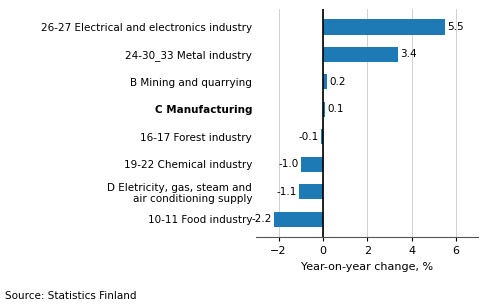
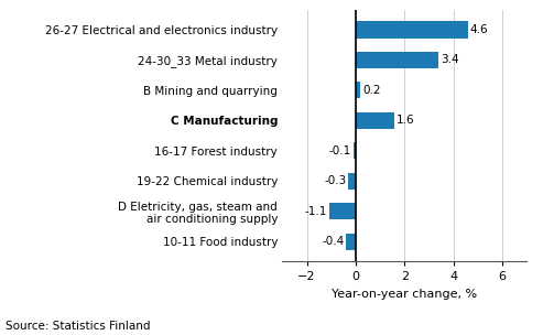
26-27 Electrical and electronics industry: 5.5 -> 4.6
C Manufacturing: 0.1 -> 1.6
19-22 Chemical industry: -1.0 -> -0.3
10-11 Food industry: -2.2 -> -0.4
